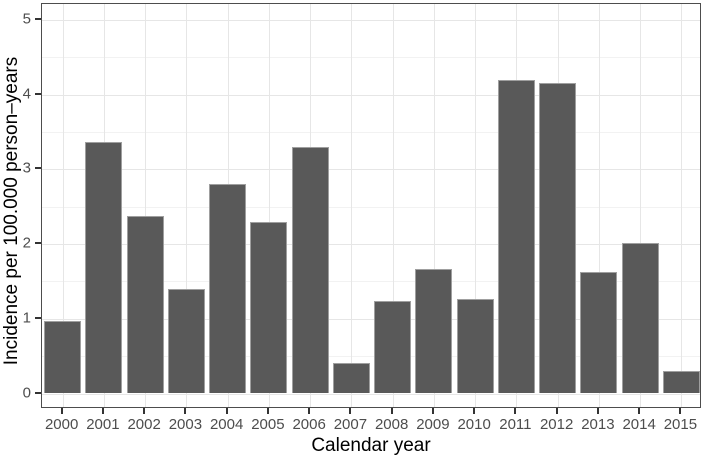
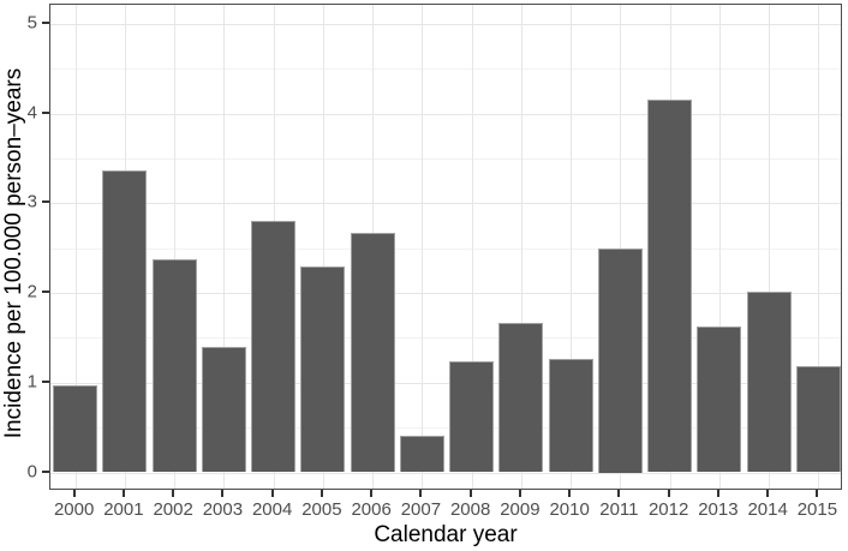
2006: 3.3 -> 2.7
2011: 4.2 -> 2.5
2015: 0.3 -> 1.2
